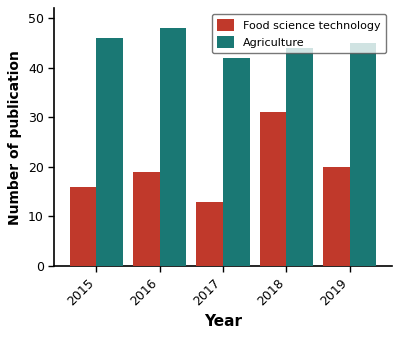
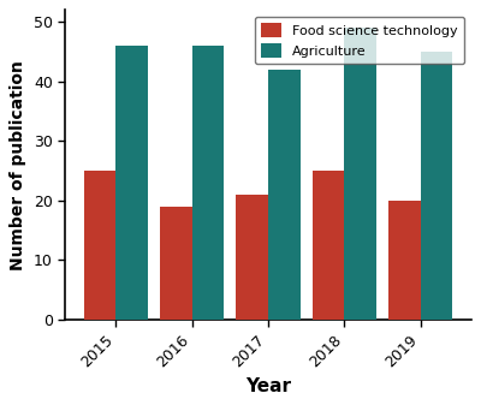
Food science technology/2015: 16 -> 25
Agriculture/2016: 48 -> 46
Food science technology/2017: 13 -> 21
Food science technology/2018: 31 -> 25
Agriculture/2018: 44 -> 49
